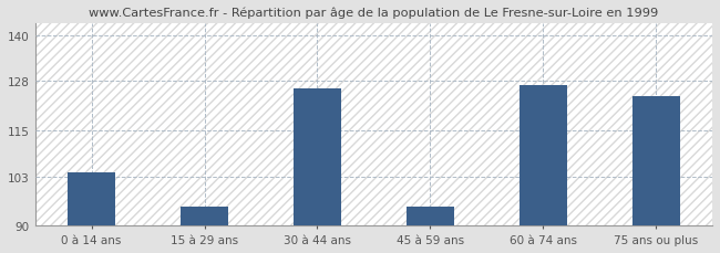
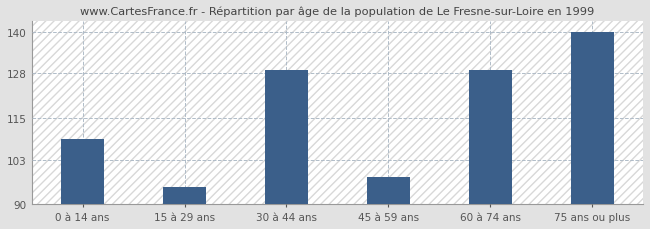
0 à 14 ans: 104 -> 109
30 à 44 ans: 126 -> 129
45 à 59 ans: 95 -> 98
60 à 74 ans: 127 -> 129
75 ans ou plus: 124 -> 140
